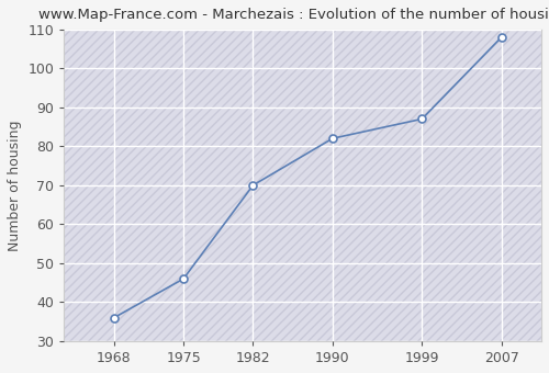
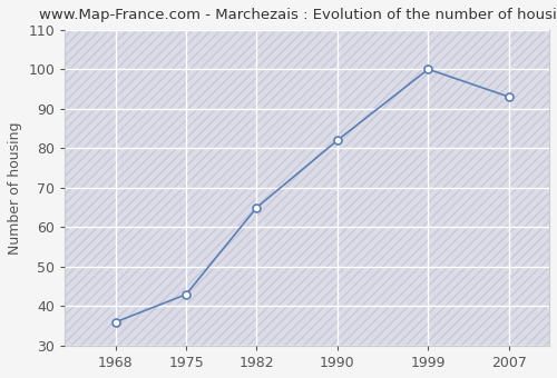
1975: 46 -> 43
1982: 70 -> 65
1999: 87 -> 100
2007: 108 -> 93
